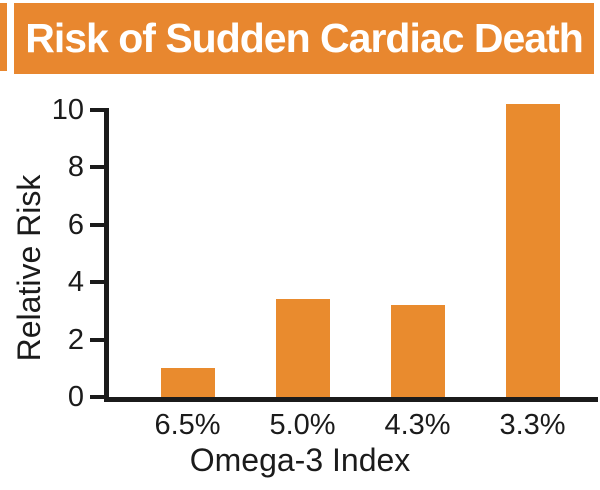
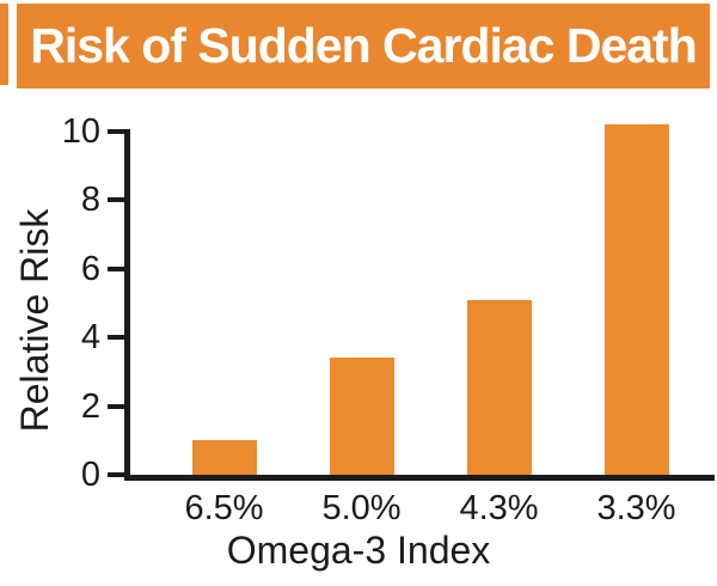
4.3%: 3.2 -> 5.1
